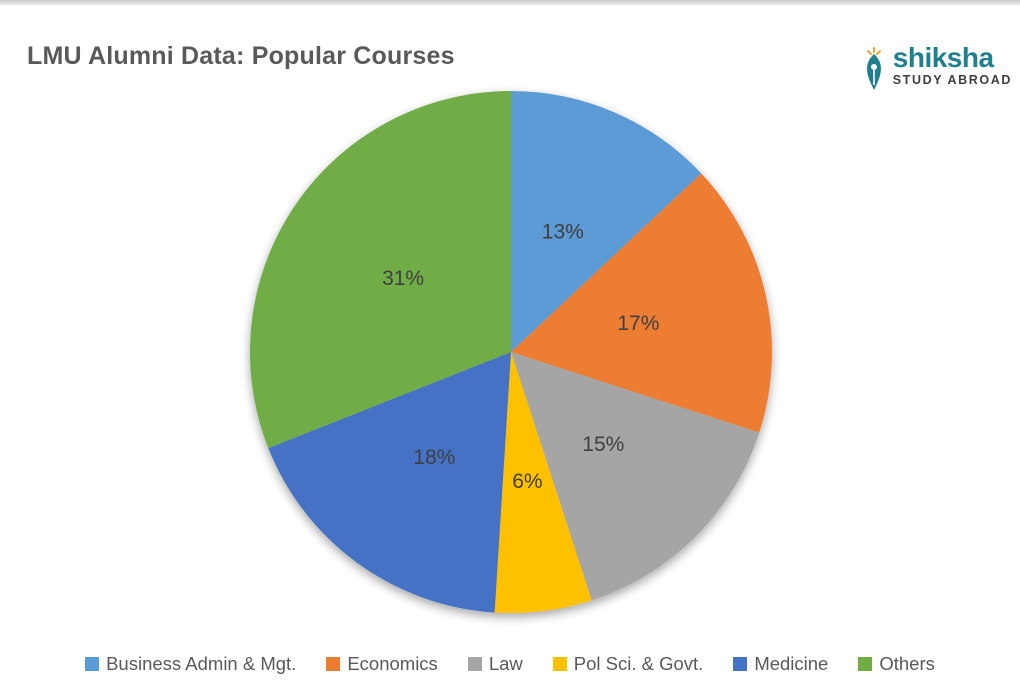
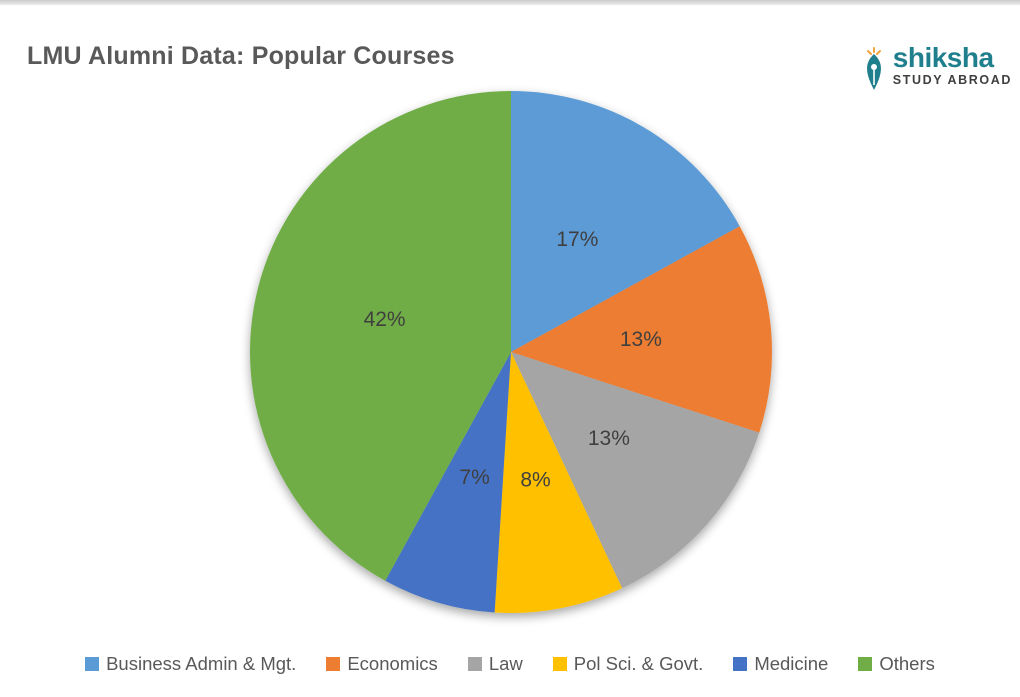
Business Admin & Mgt.: 13% -> 17%
Economics: 17% -> 13%
Law: 15% -> 13%
Pol Sci. & Govt.: 6% -> 8%
Medicine: 18% -> 7%
Others: 31% -> 42%
